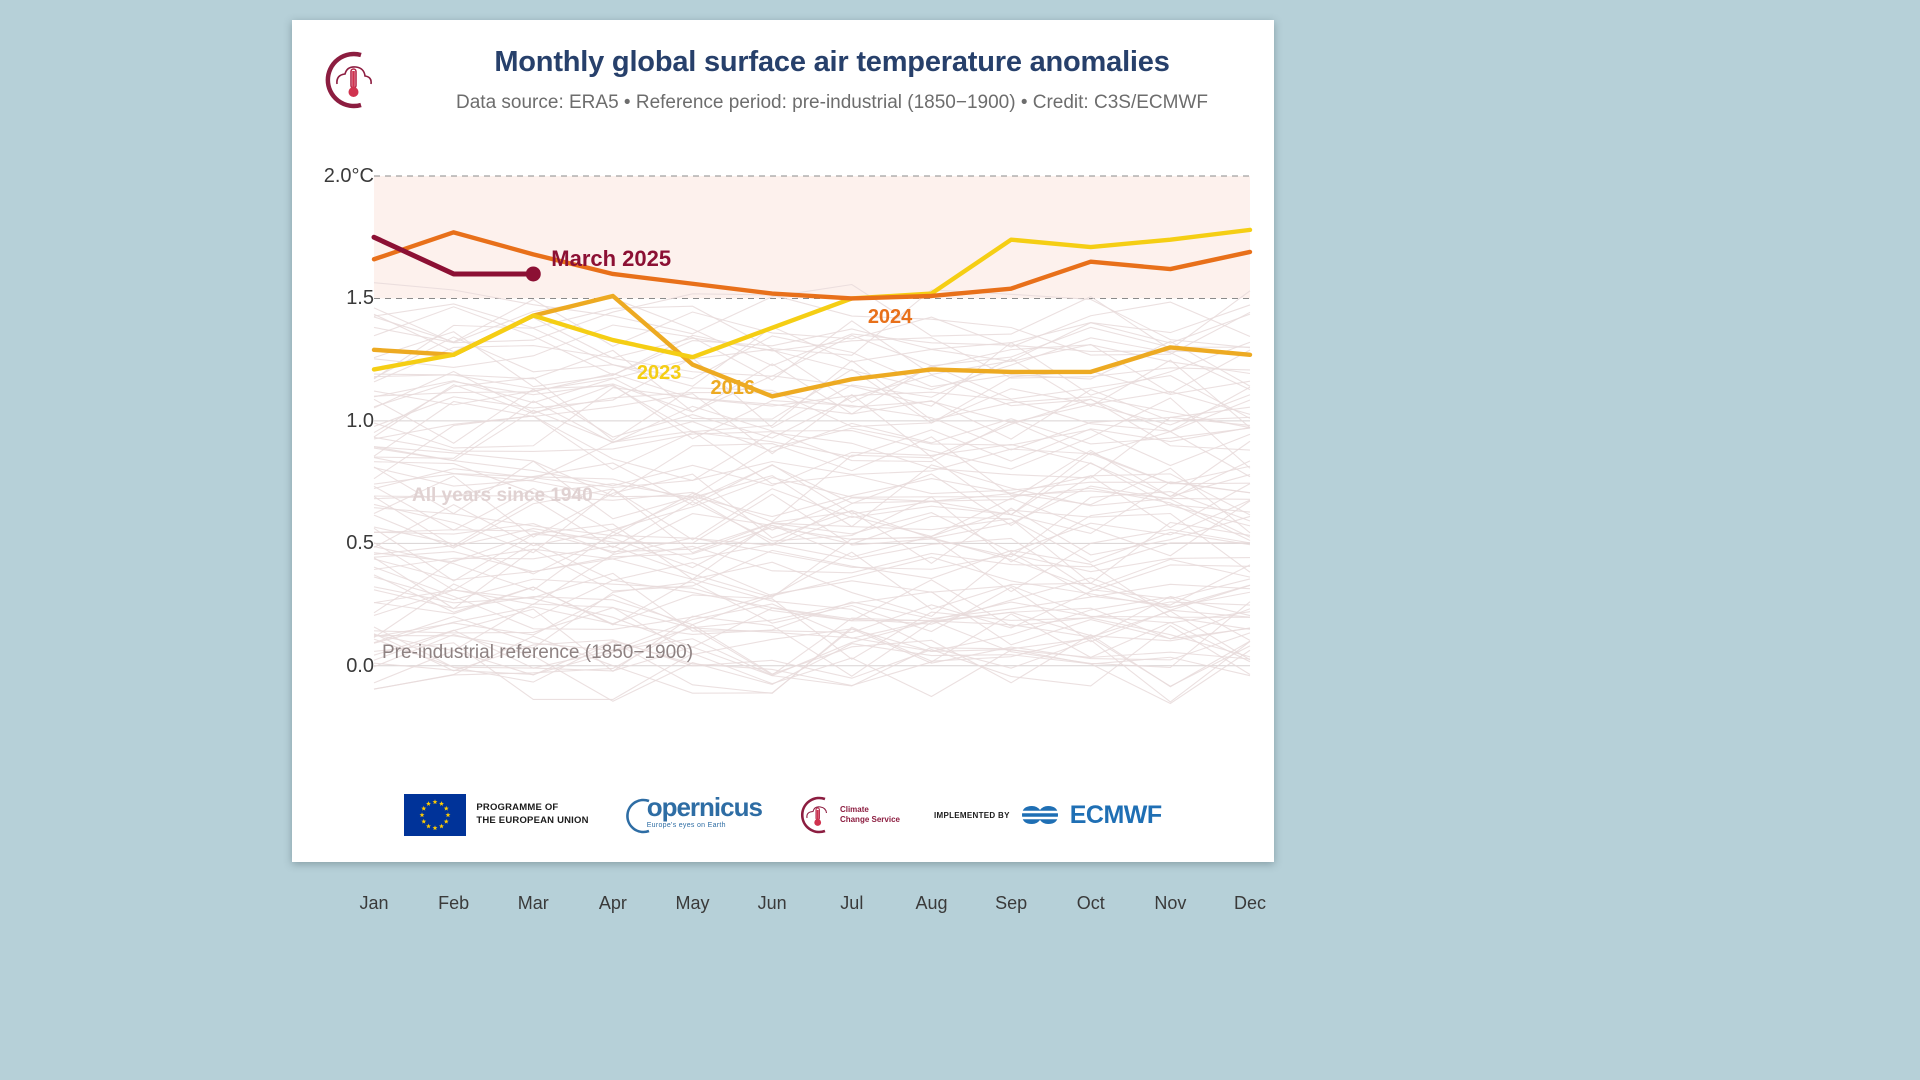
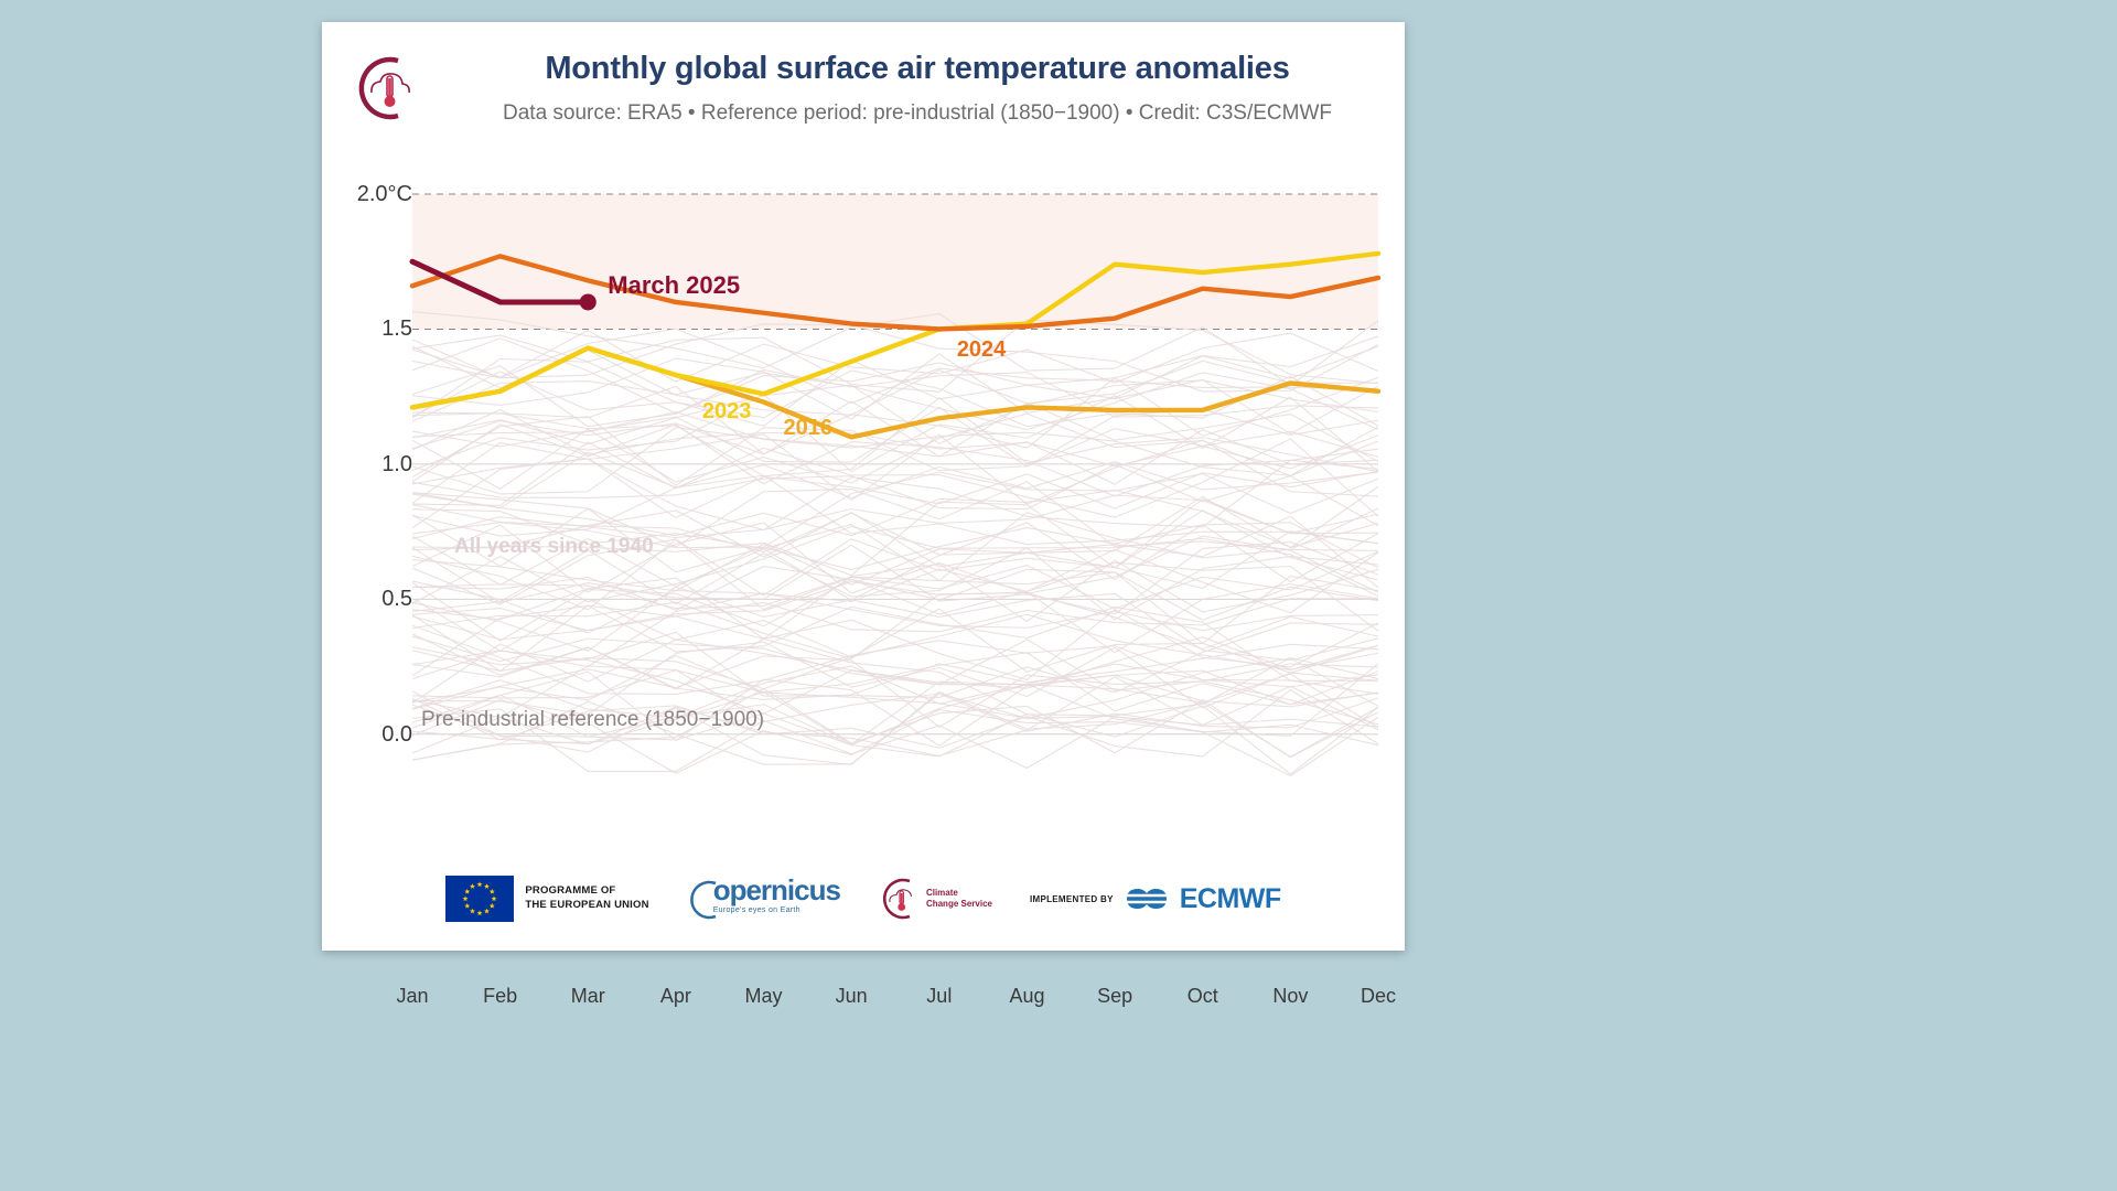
2016/Jan: 1.29 -> 1.21
2016/Apr: 1.51 -> 1.33
